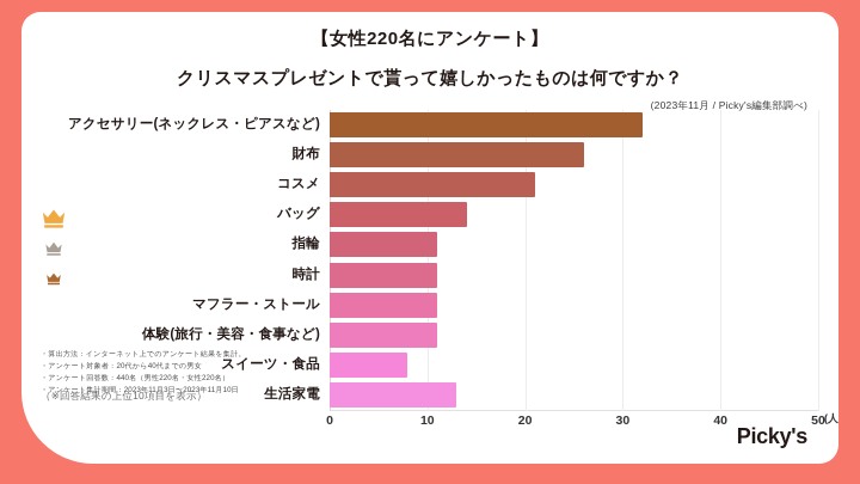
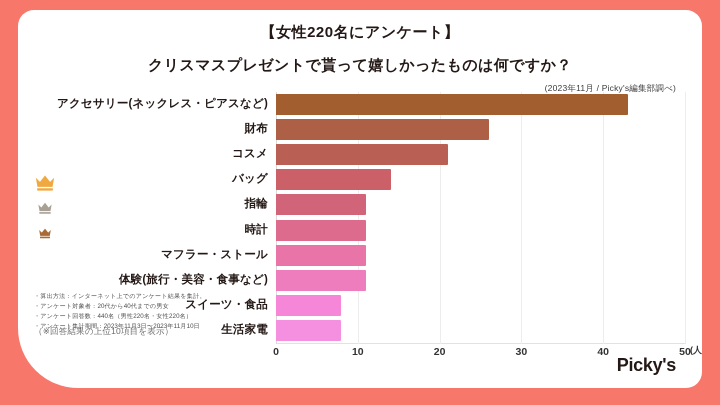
アクセサリー(ネックレス・ピアスなど): 32 -> 43
生活家電: 13 -> 8
